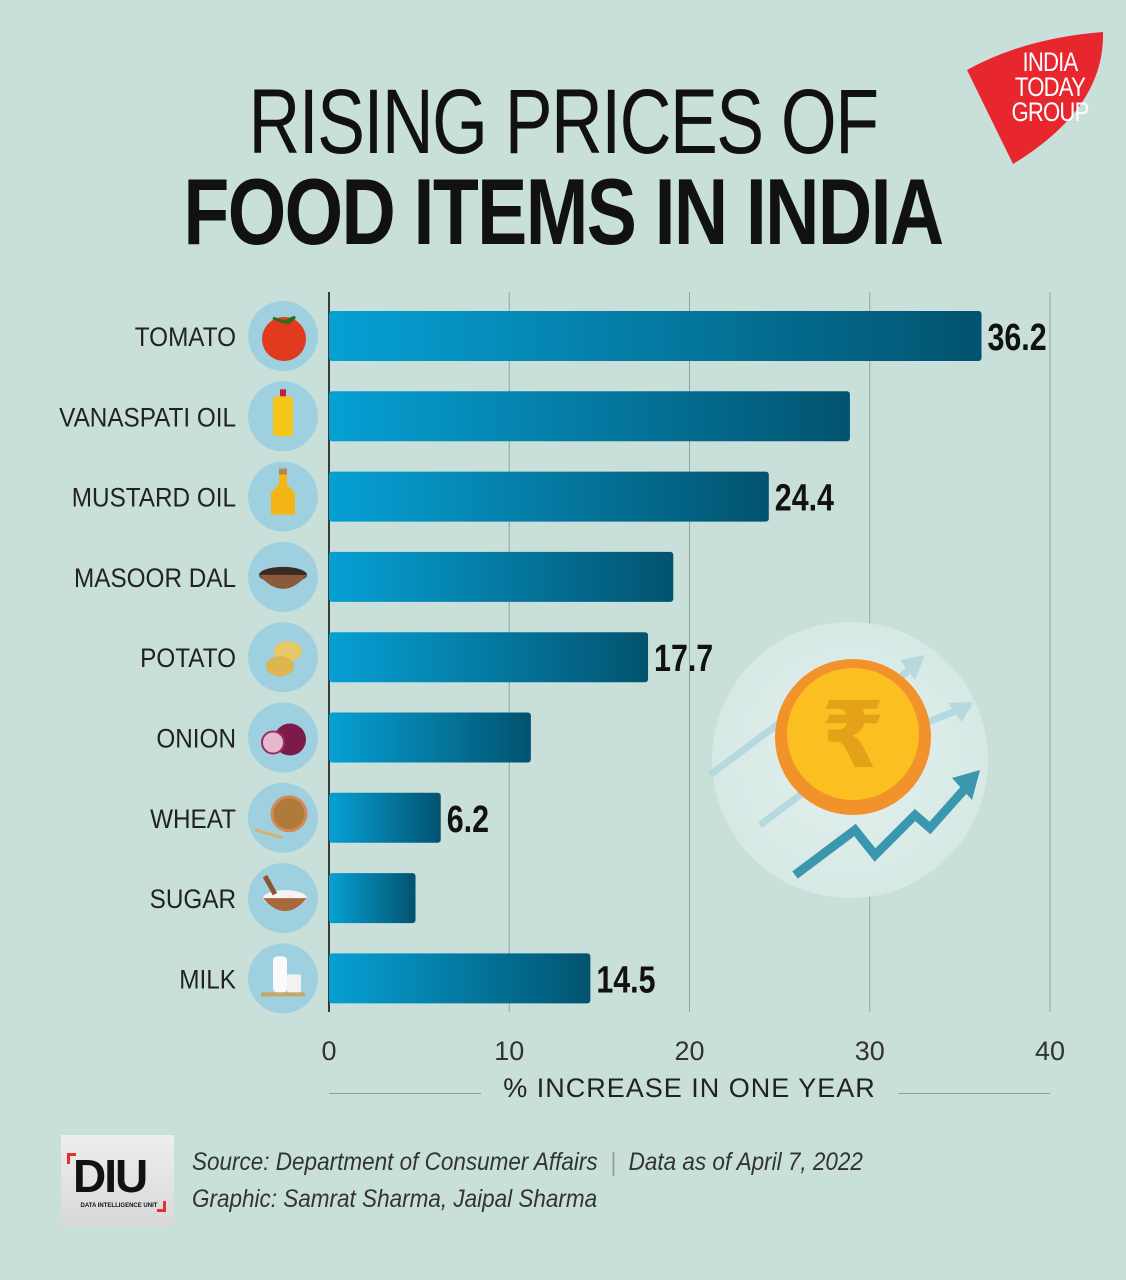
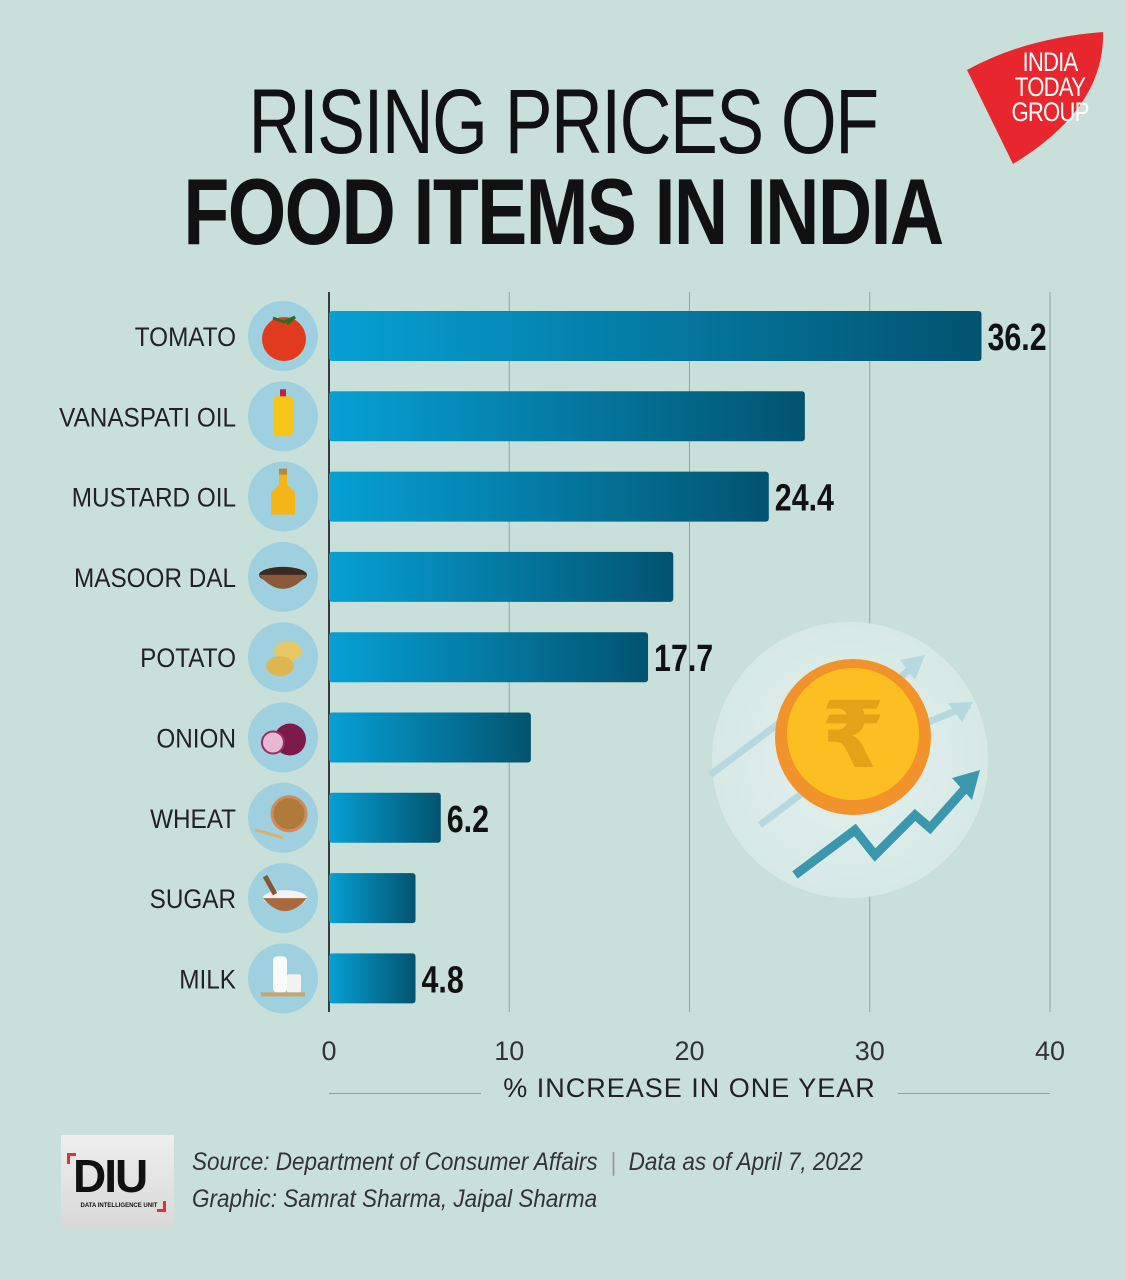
VANASPATI OIL: 28.9 -> 26.4
MILK: 14.5 -> 4.8
